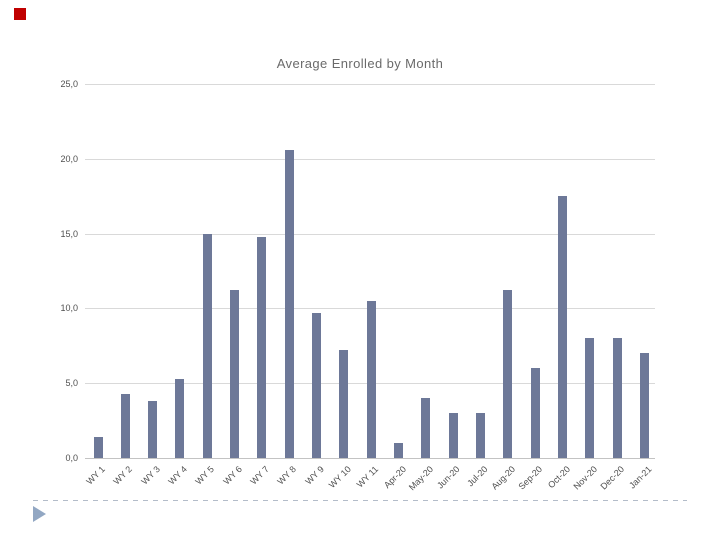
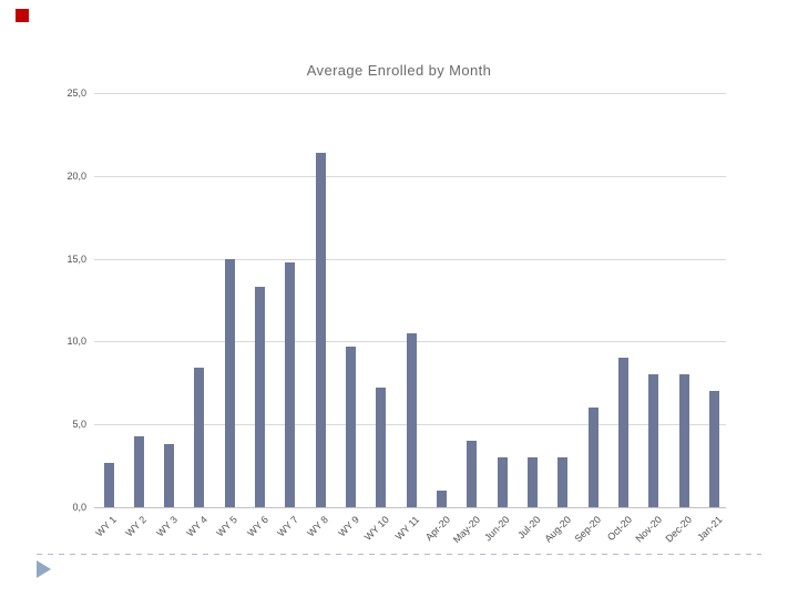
WY 1: 1,4 -> 2,7
WY 4: 5,3 -> 8,4
WY 6: 11,2 -> 13,3
WY 8: 20,6 -> 21,4
Aug-20: 11,2 -> 3,0
Oct-20: 17,5 -> 9,0
